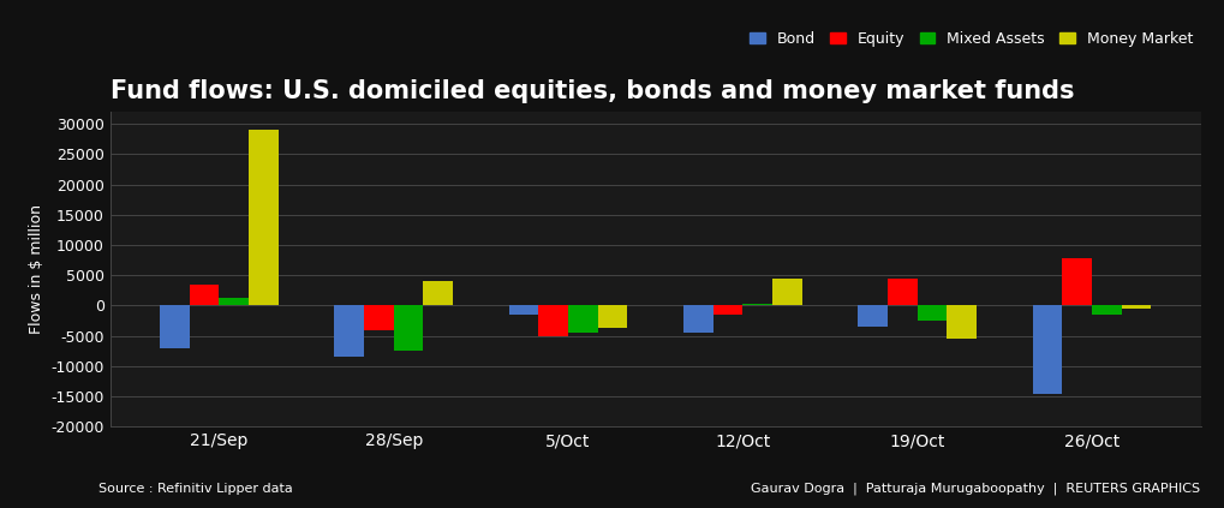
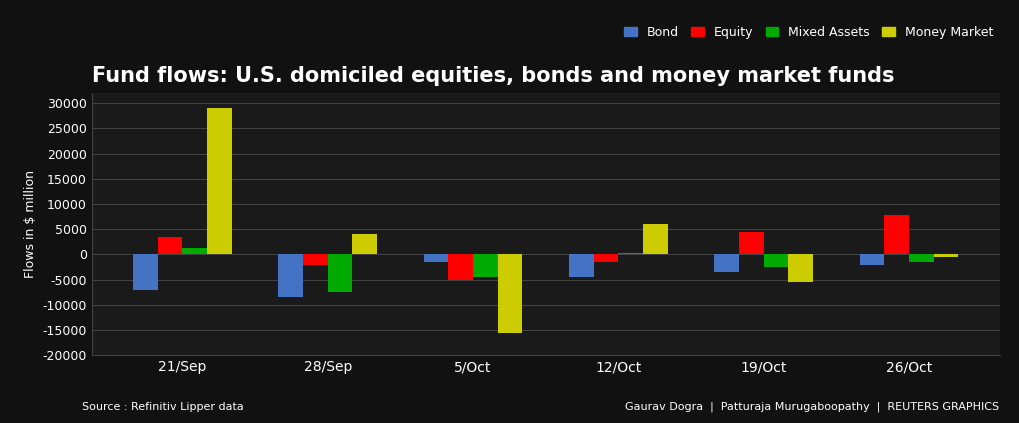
Equity/28/Sep: -4000 -> -2000
Money Market/5/Oct: -3600 -> -15500
Money Market/12/Oct: 4400 -> 6000
Bond/26/Oct: -14600 -> -2000
